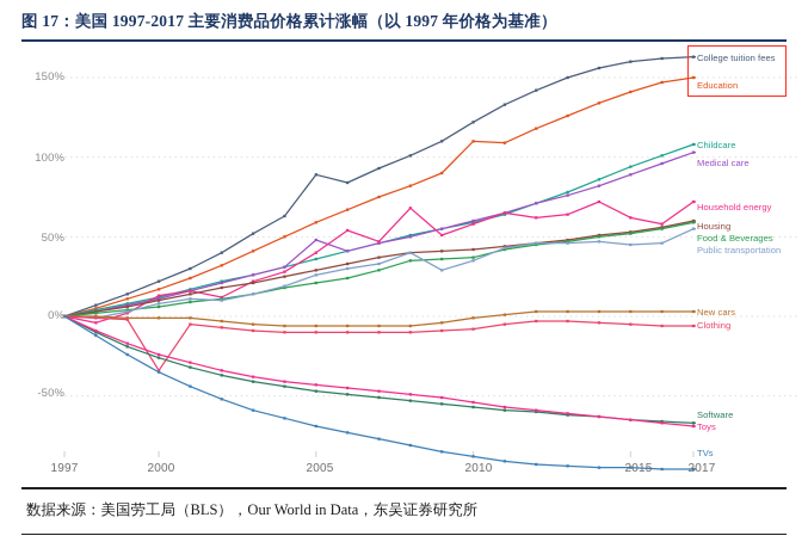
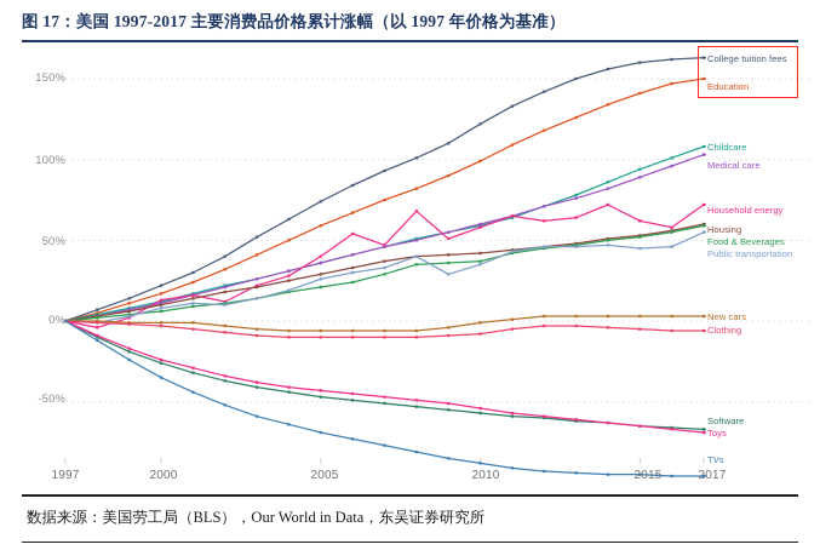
Clothing/2000: -34% -> -3%
College tuition fees/2005: 89% -> 74%
Medical care/2005: 48% -> 36%
Education/2010: 110% -> 99%
